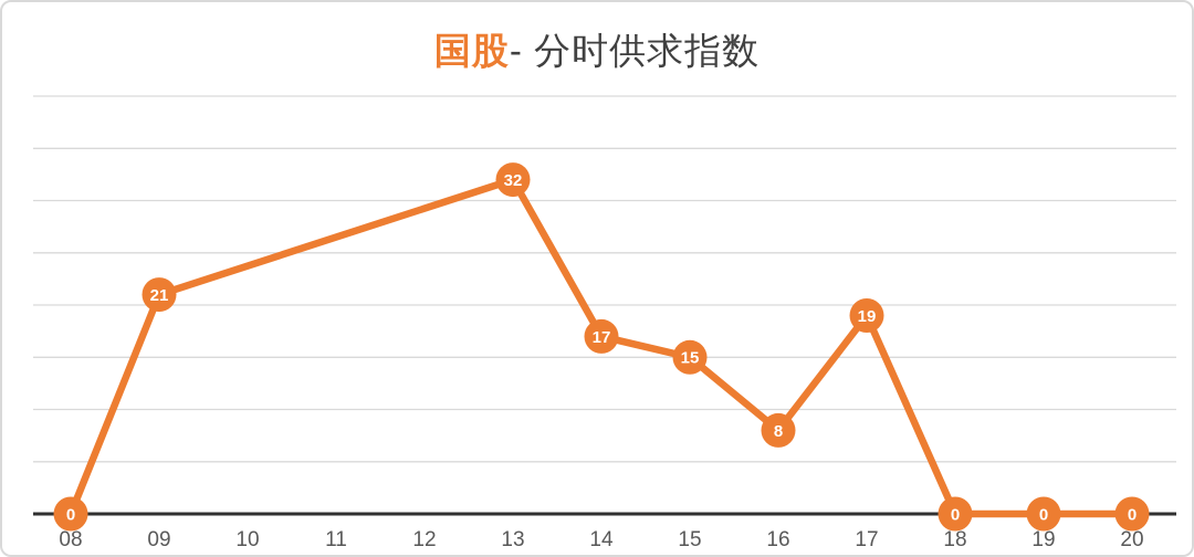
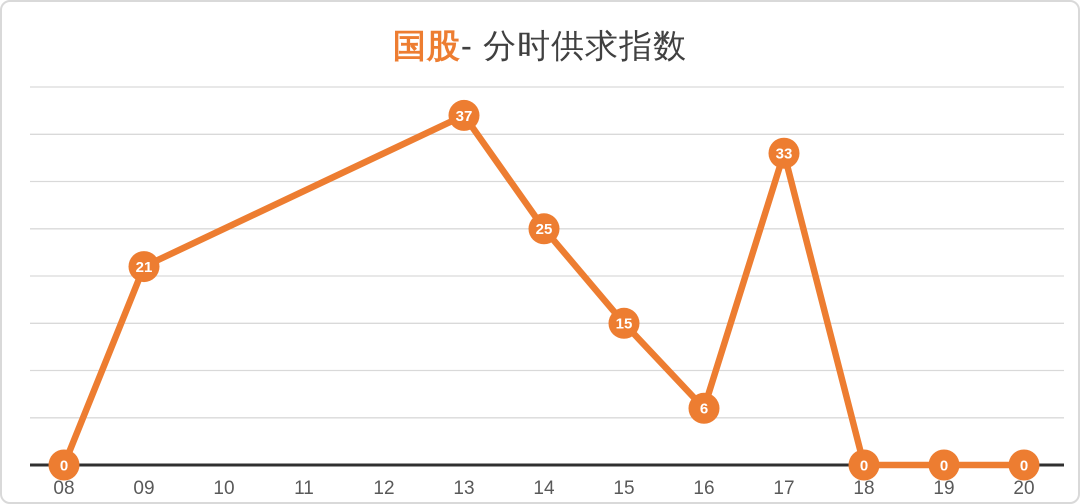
13: 32 -> 37
14: 17 -> 25
16: 8 -> 6
17: 19 -> 33
